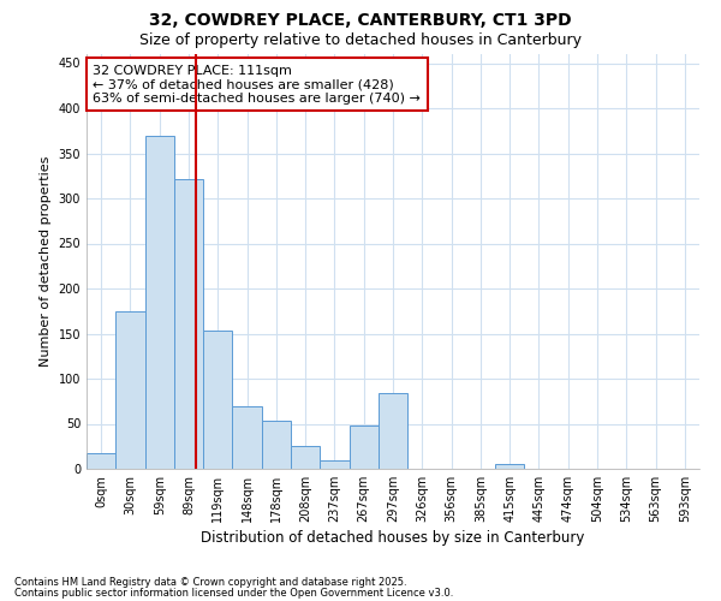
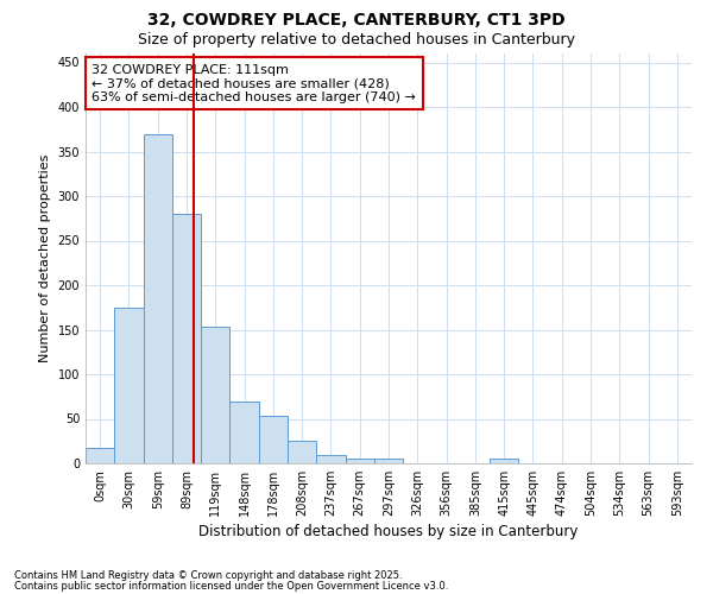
89sqm: 322 -> 280
267sqm: 48 -> 6
297sqm: 84 -> 6
